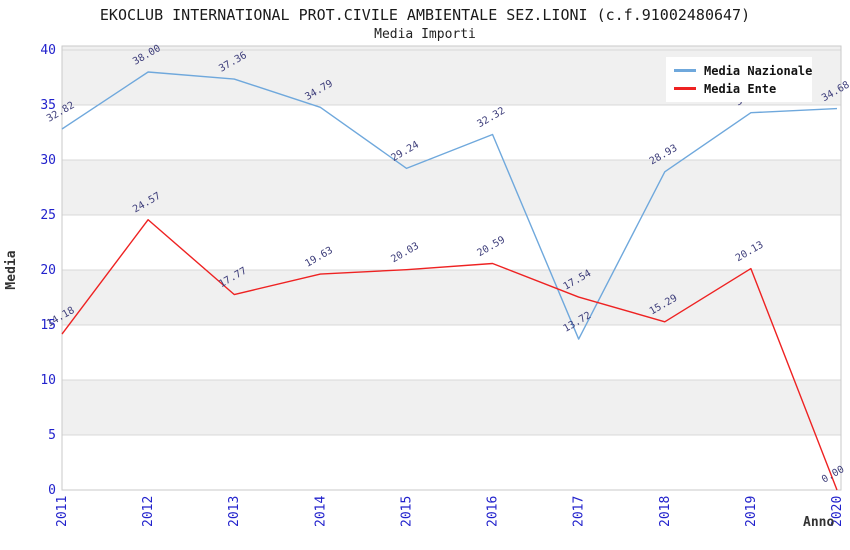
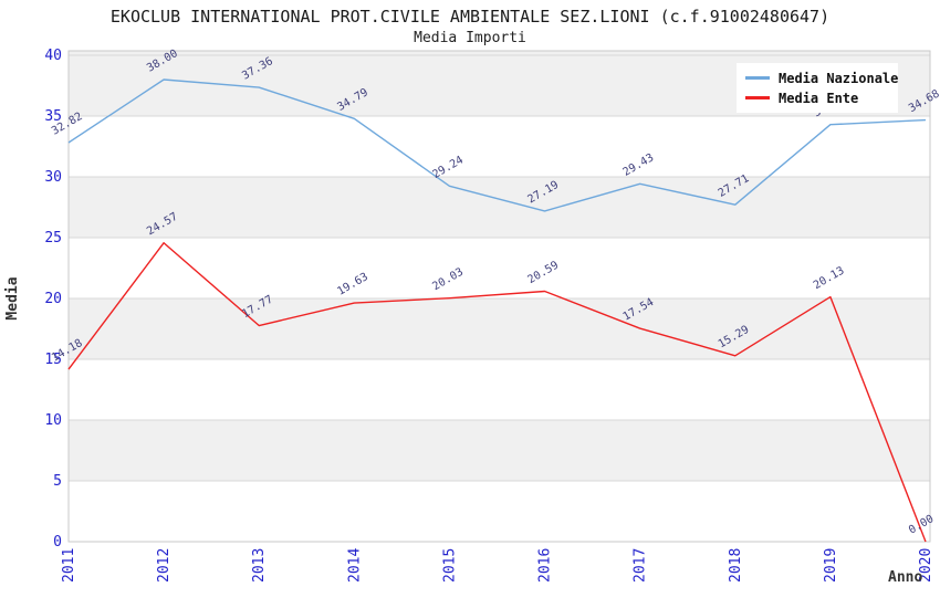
Media Nazionale/2016: 32.32 -> 27.19
Media Nazionale/2017: 13.72 -> 29.43
Media Nazionale/2018: 28.93 -> 27.71
